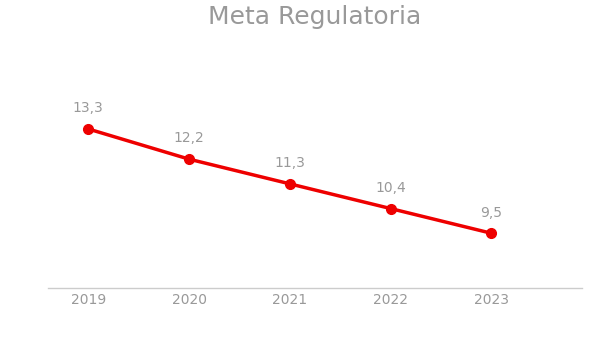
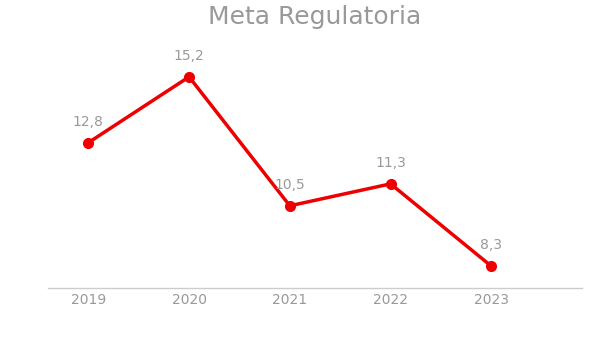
2019: 13,3 -> 12,8
2020: 12,2 -> 15,2
2021: 11,3 -> 10,5
2022: 10,4 -> 11,3
2023: 9,5 -> 8,3
